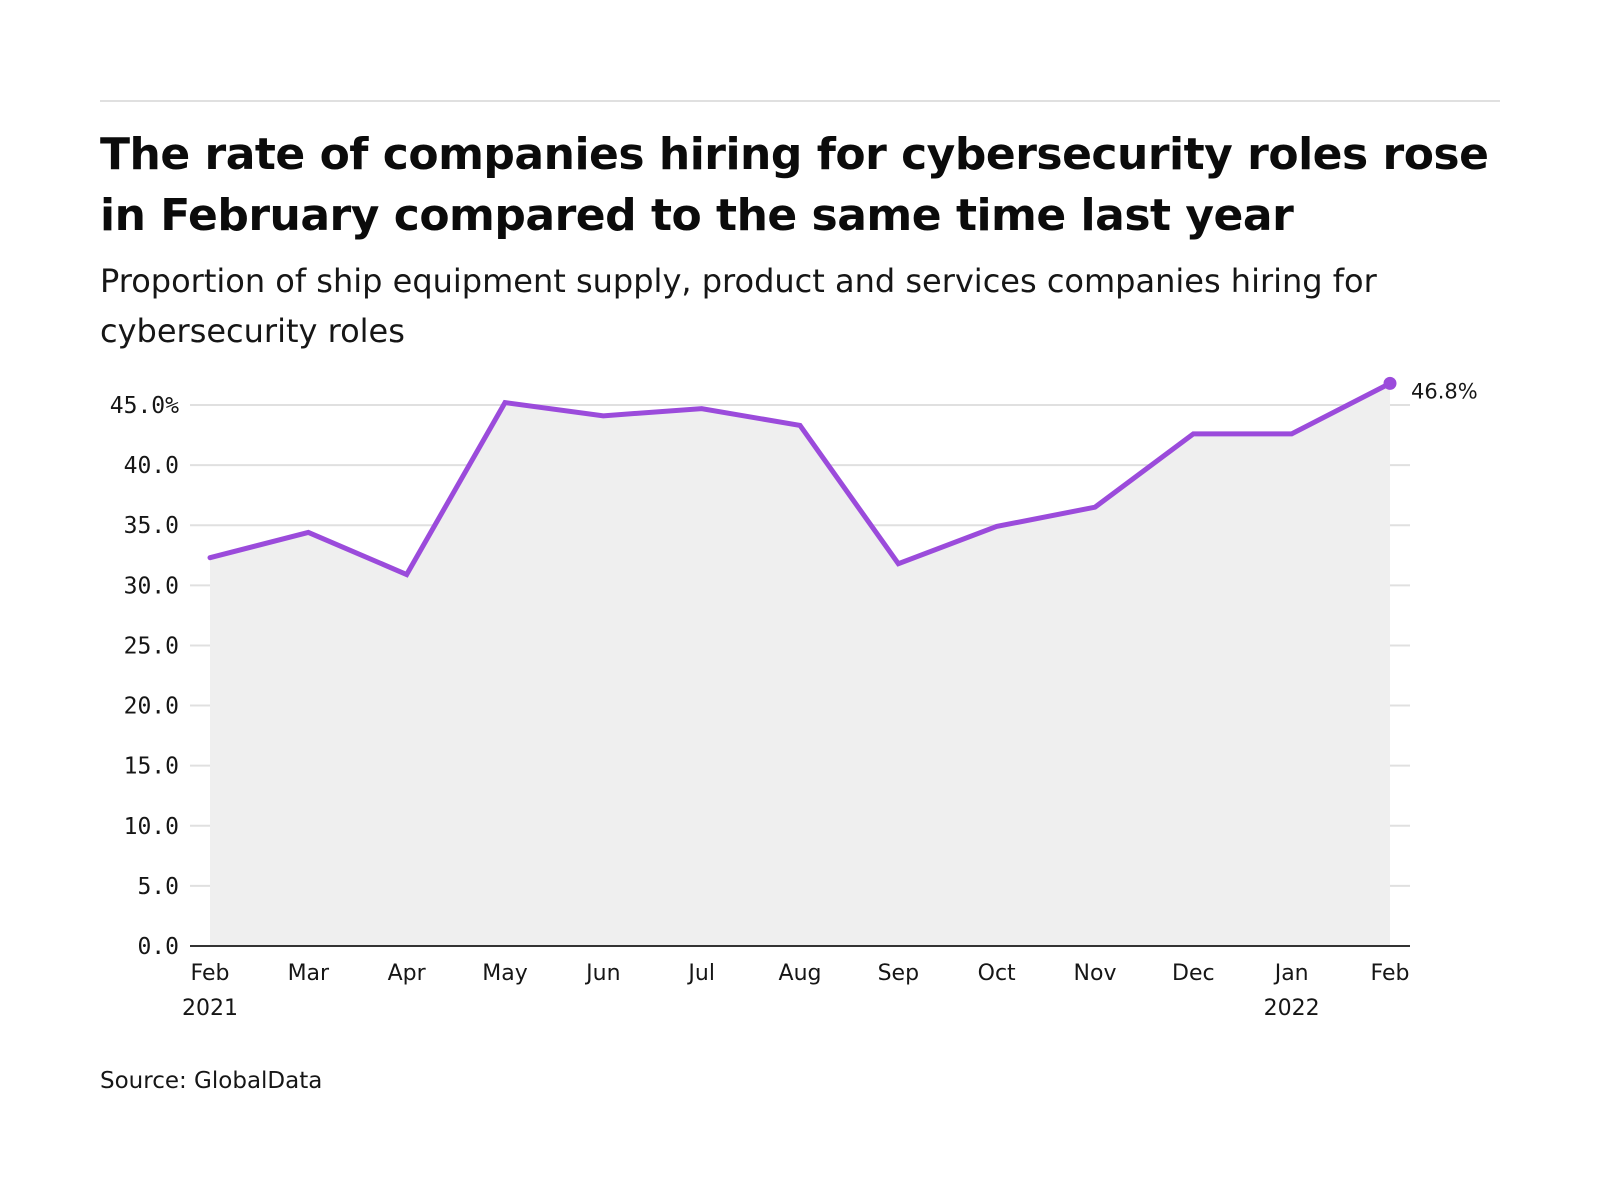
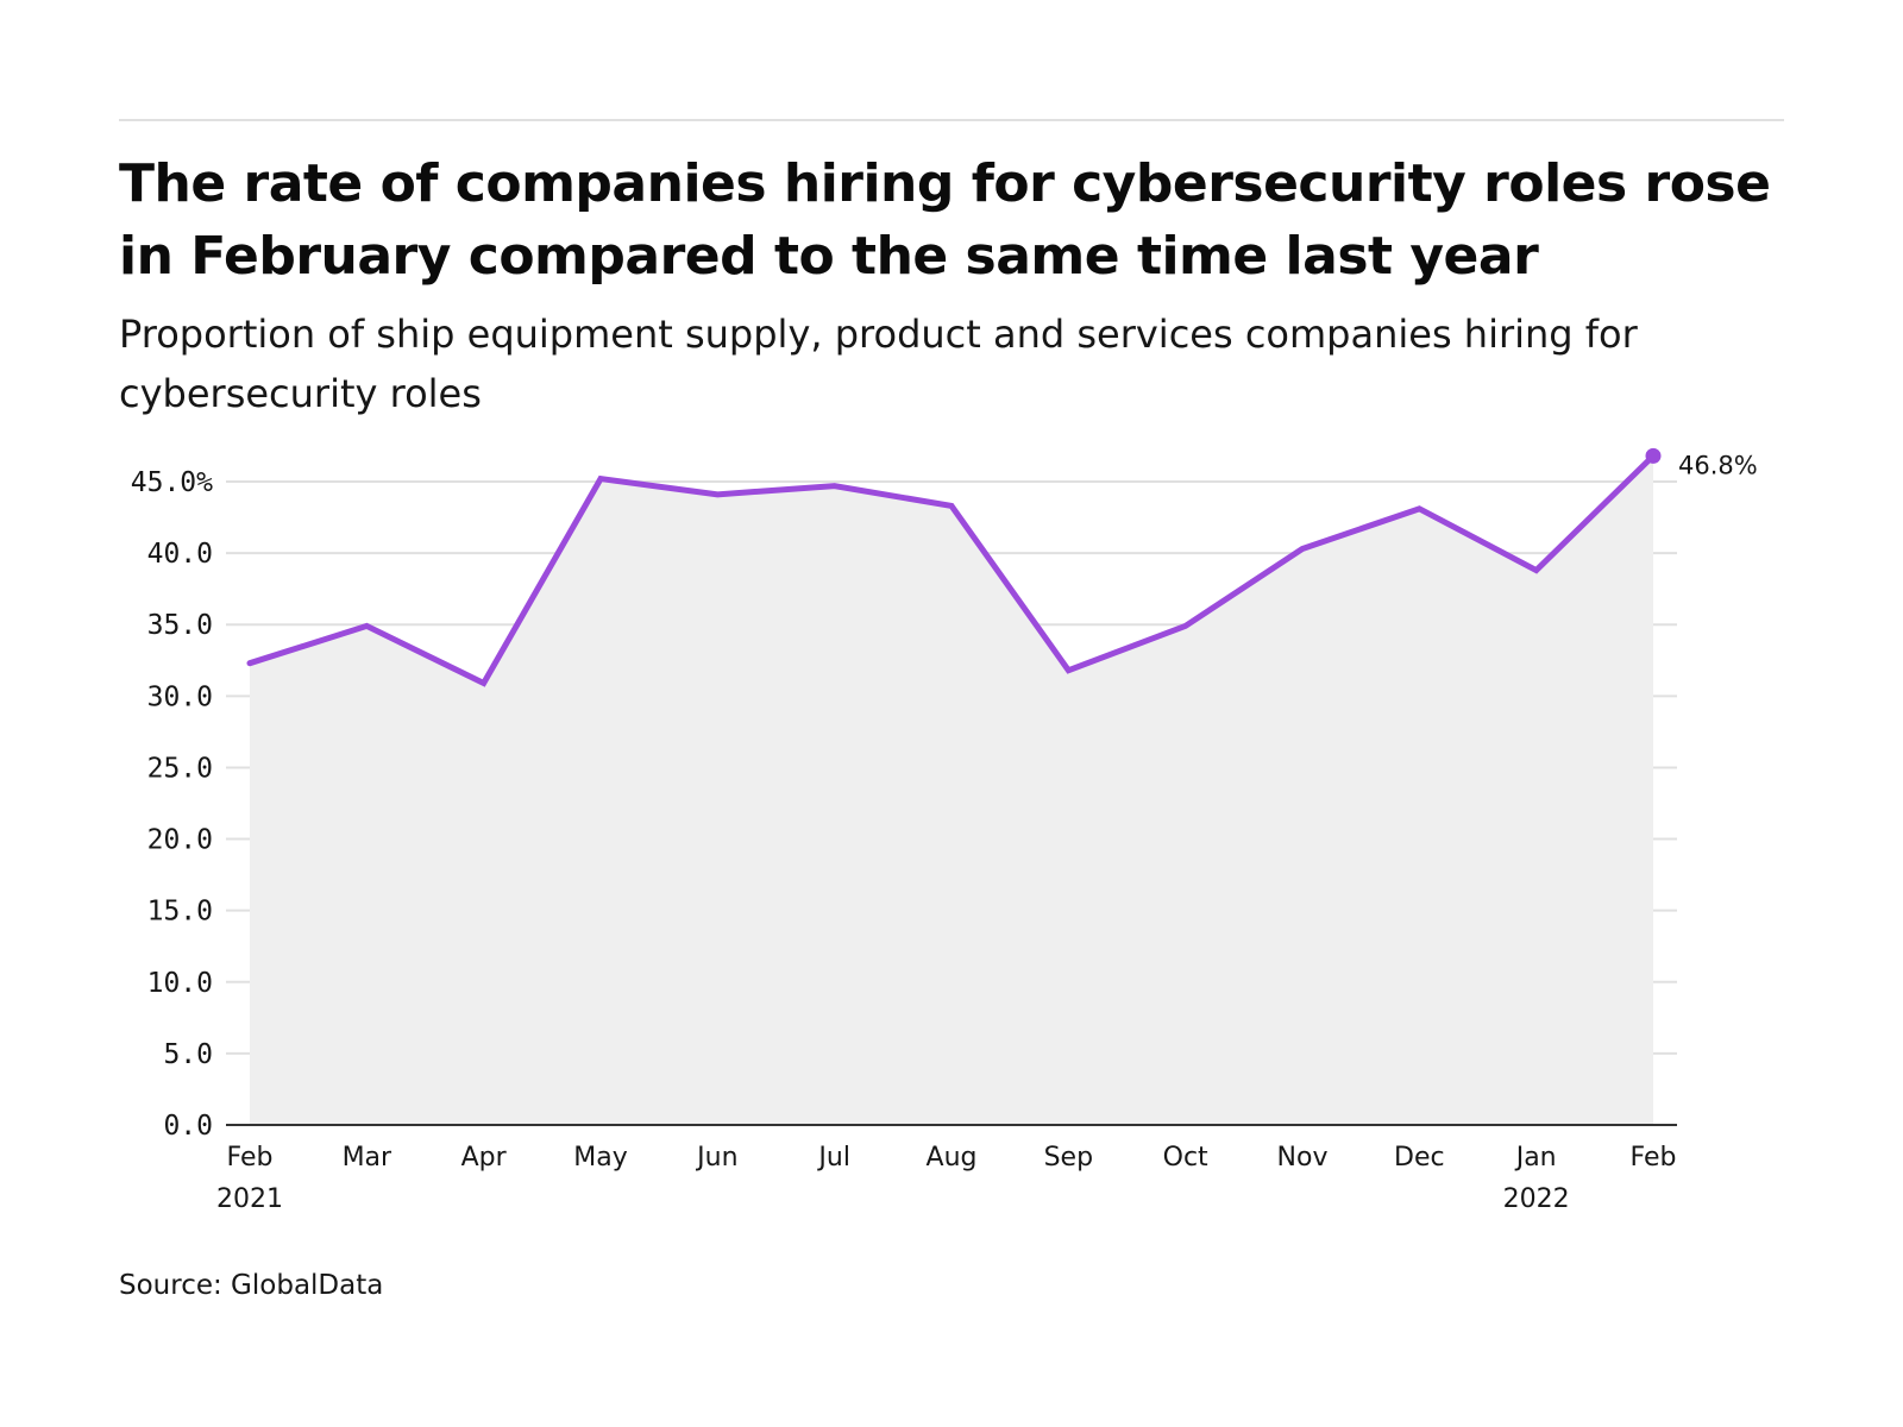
Mar: 34.4% -> 34.9%
Nov: 36.5% -> 40.3%
Dec: 42.6% -> 43.1%
Jan 2022: 42.6% -> 38.8%
